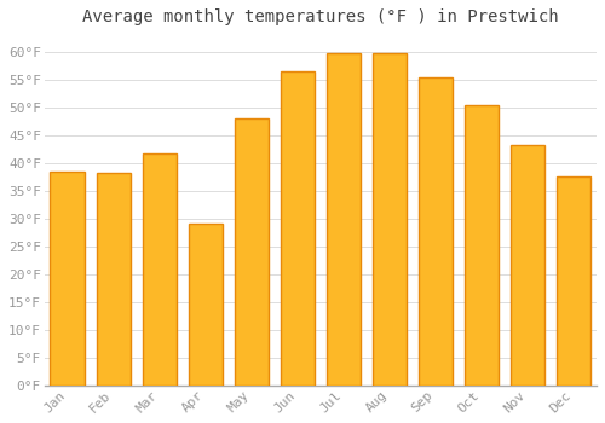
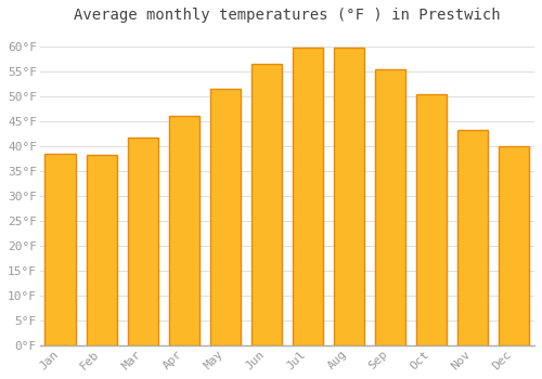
Apr: 29.0°F -> 46.0°F
May: 48.0°F -> 51.5°F
Dec: 37.5°F -> 40.0°F
